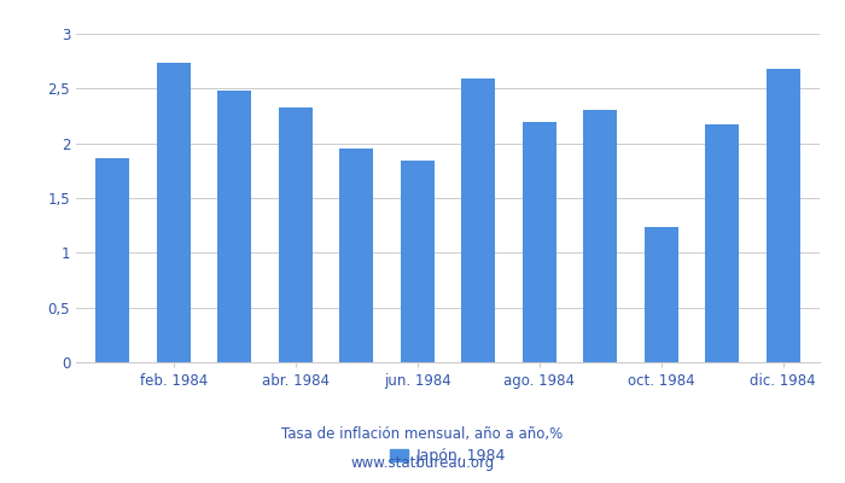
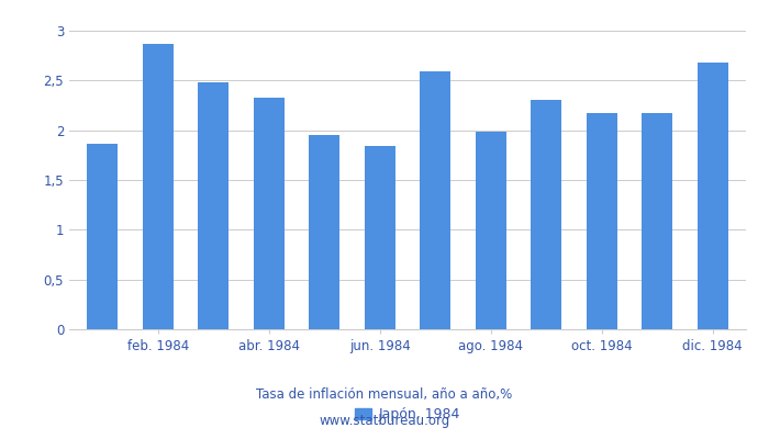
feb. 1984: 2,74 -> 2,87
ago. 1984: 2,20 -> 1,99
oct. 1984: 1,24 -> 2,17
